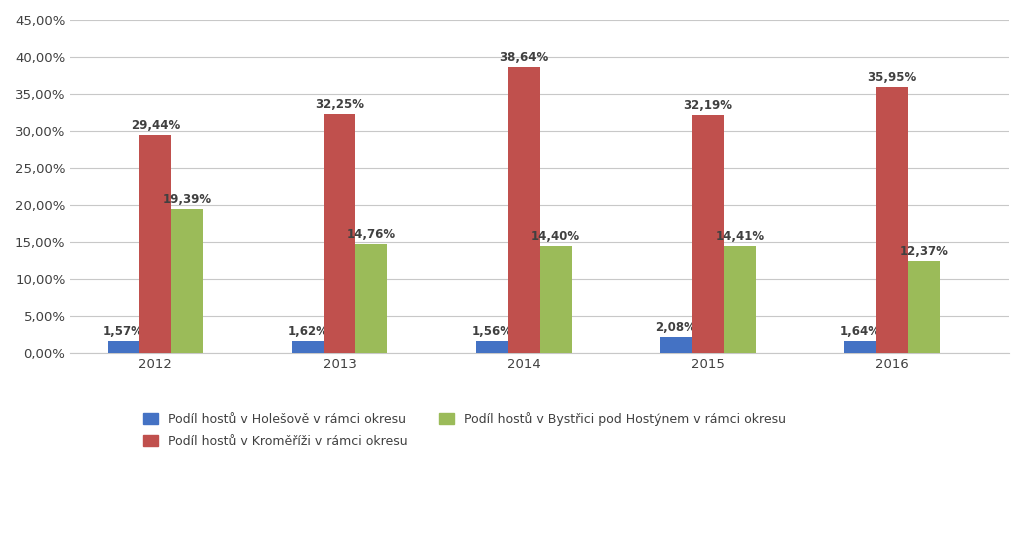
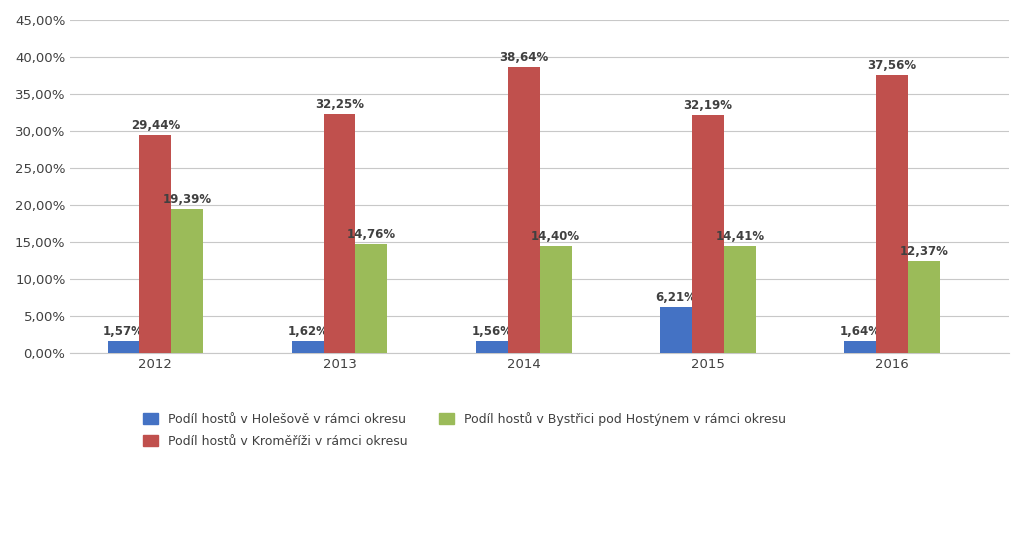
Podíl hostů v Holešově v rámci okresu/2015: 2,08% -> 6,21%
Podíl hostů v Kroměříži v rámci okresu/2016: 35,95% -> 37,56%
